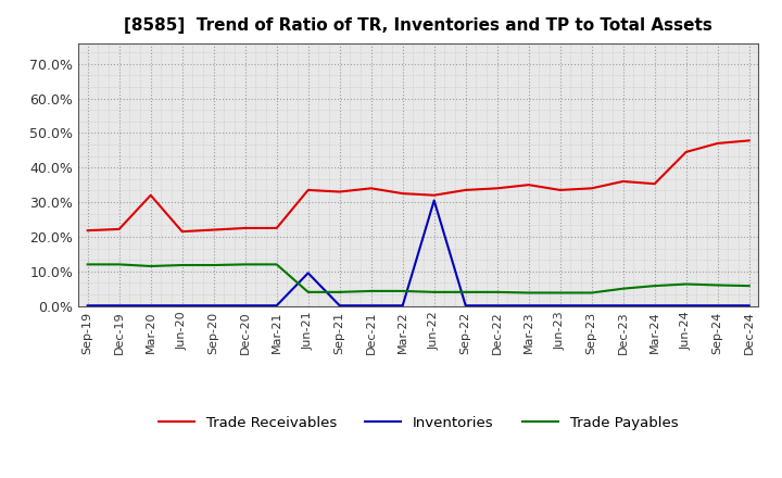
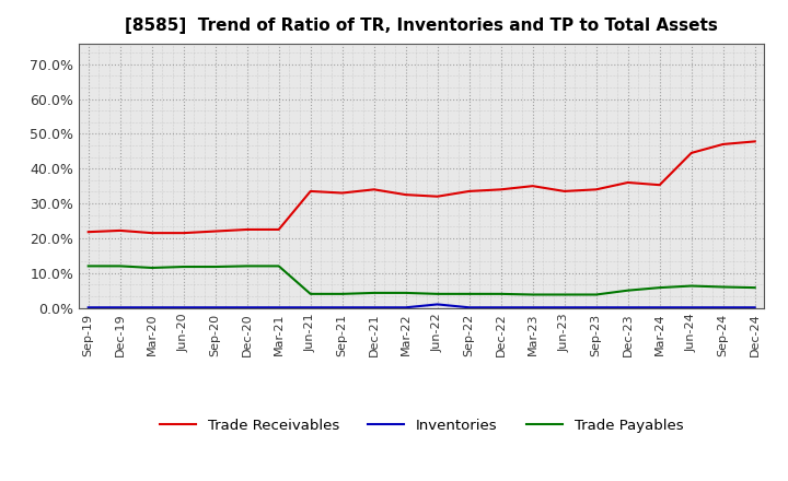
Trade Receivables/Mar-20: 32.0% -> 21.5%
Inventories/Jun-21: 9.5% -> 0.1%
Inventories/Jun-22: 30.5% -> 1.0%
